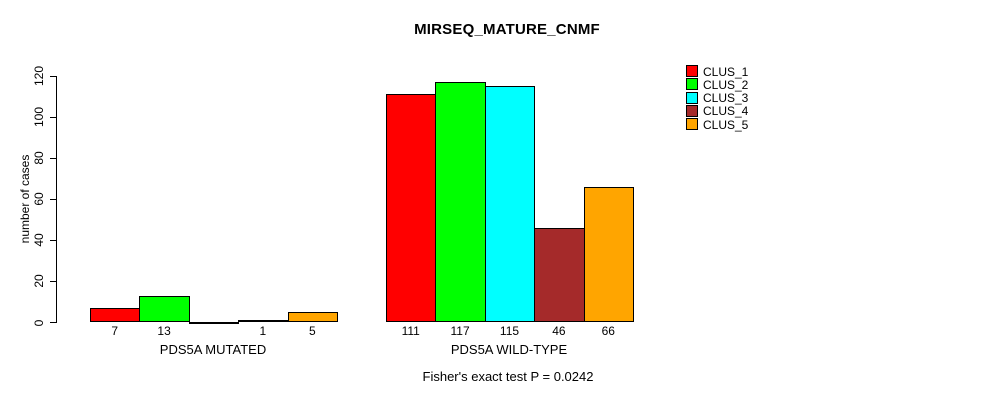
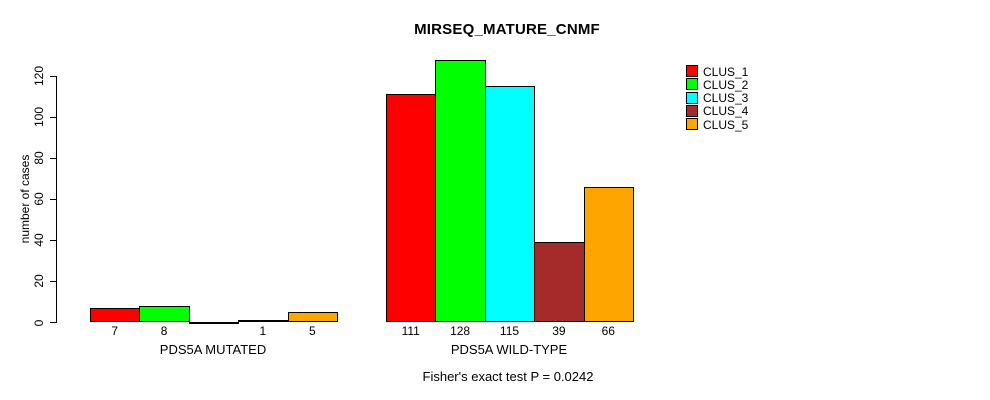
CLUS_2/PDS5A MUTATED: 13 -> 8
CLUS_2/PDS5A WILD-TYPE: 117 -> 128
CLUS_4/PDS5A WILD-TYPE: 46 -> 39
